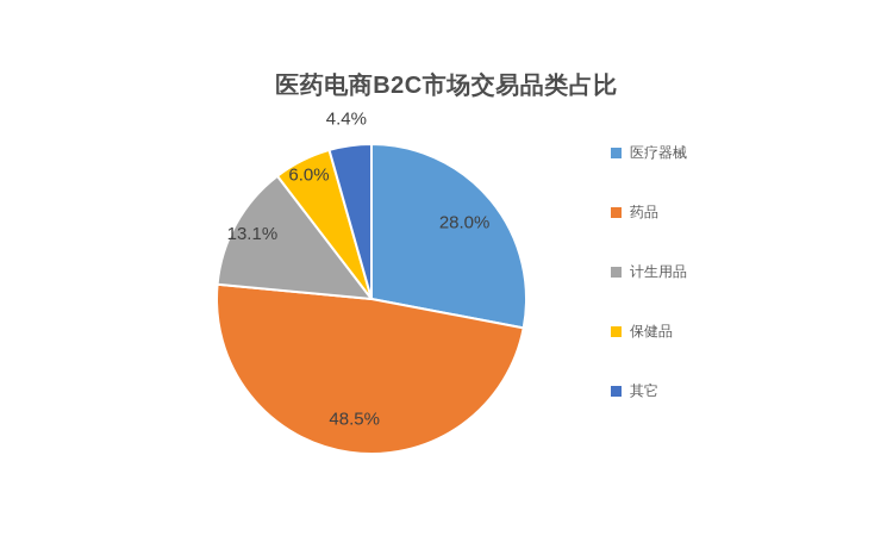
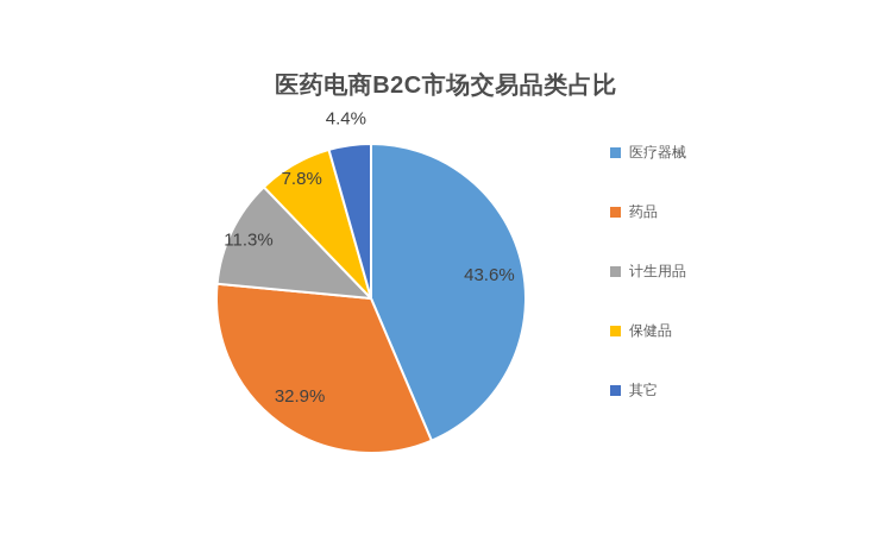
医疗器械: 28.0% -> 43.6%
药品: 48.5% -> 32.9%
计生用品: 13.1% -> 11.3%
保健品: 6.0% -> 7.8%
